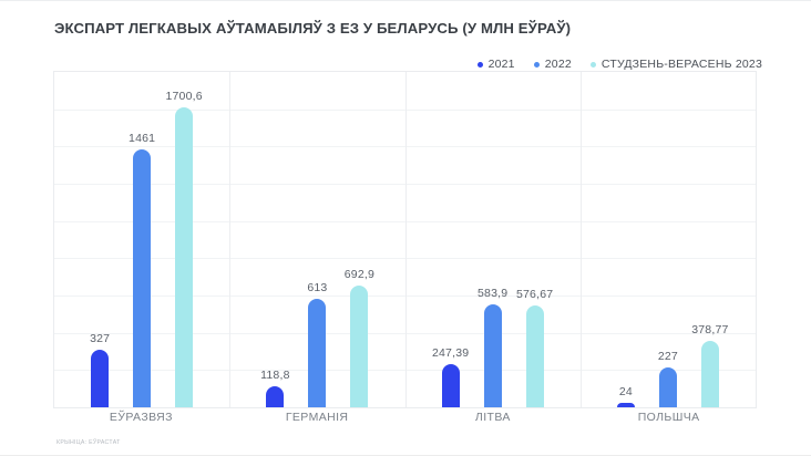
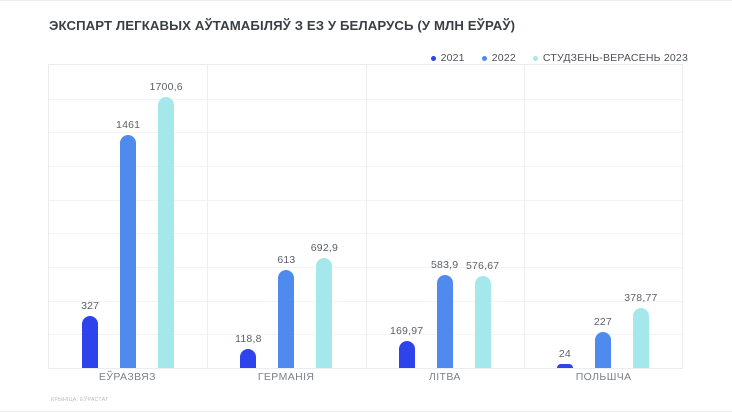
2021/ЛІТВА: 247,39 -> 169,97
